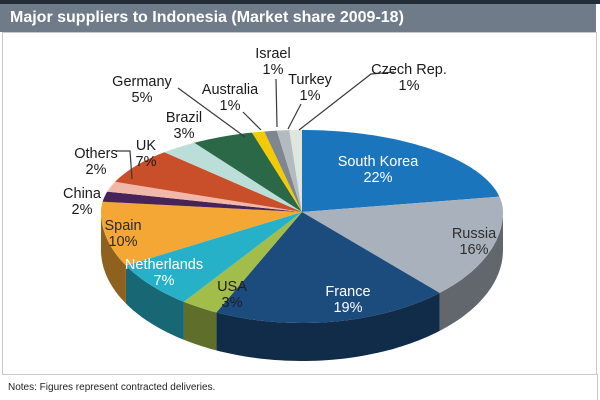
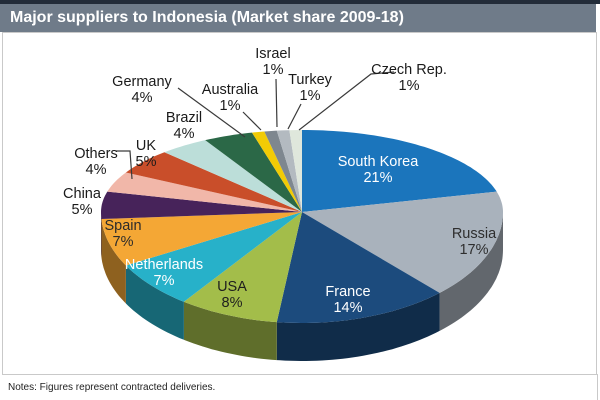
South Korea: 22% -> 21%
Russia: 16% -> 17%
France: 19% -> 14%
USA: 3% -> 8%
Spain: 10% -> 7%
China: 2% -> 5%
Others: 2% -> 4%
UK: 7% -> 5%
Brazil: 3% -> 4%
Germany: 5% -> 4%
